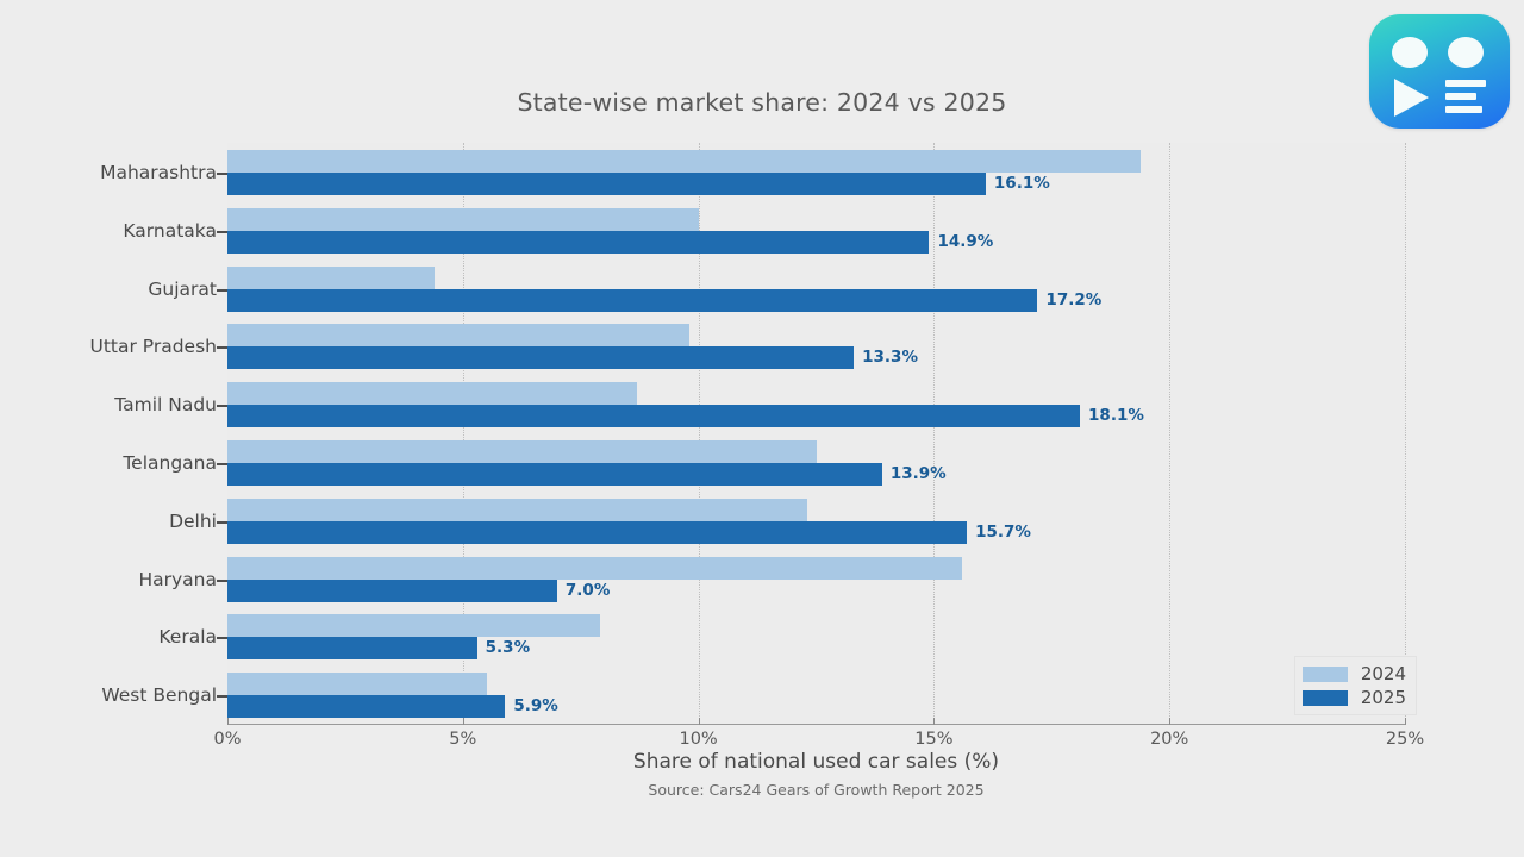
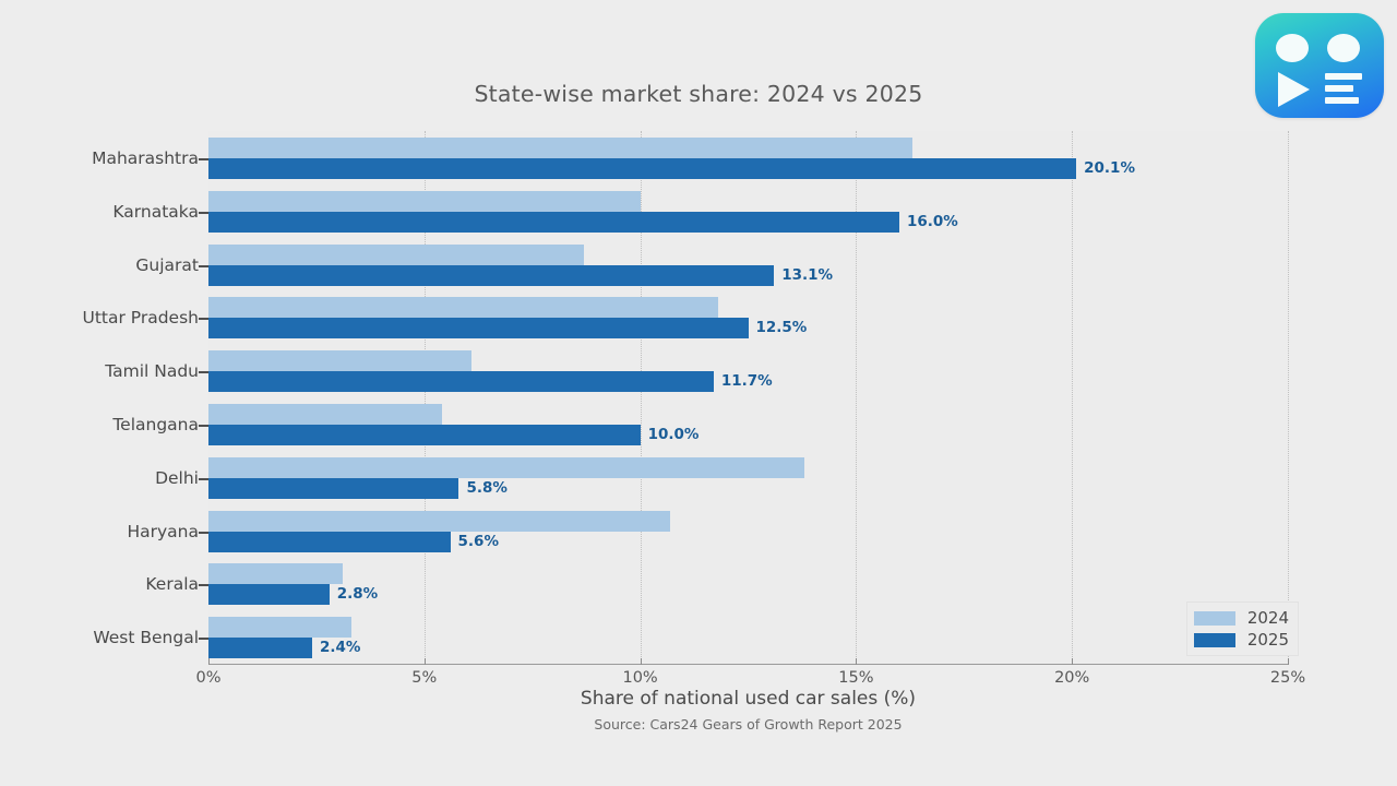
2024/Maharashtra: 19.4% -> 16.3%
2025/Maharashtra: 16.1% -> 20.1%
2025/Karnataka: 14.9% -> 16.0%
2024/Gujarat: 4.4% -> 8.7%
2025/Gujarat: 17.2% -> 13.1%
2024/Uttar Pradesh: 9.8% -> 11.8%
2025/Uttar Pradesh: 13.3% -> 12.5%
2024/Tamil Nadu: 8.7% -> 6.1%
2025/Tamil Nadu: 18.1% -> 11.7%
2024/Telangana: 12.5% -> 5.4%
2025/Telangana: 13.9% -> 10.0%
2024/Delhi: 12.3% -> 13.8%
2025/Delhi: 15.7% -> 5.8%
2024/Haryana: 15.6% -> 10.7%
2025/Haryana: 7.0% -> 5.6%
2024/Kerala: 7.9% -> 3.1%
2025/Kerala: 5.3% -> 2.8%
2024/West Bengal: 5.5% -> 3.3%
2025/West Bengal: 5.9% -> 2.4%
